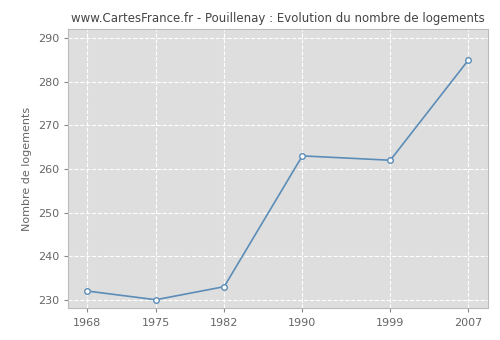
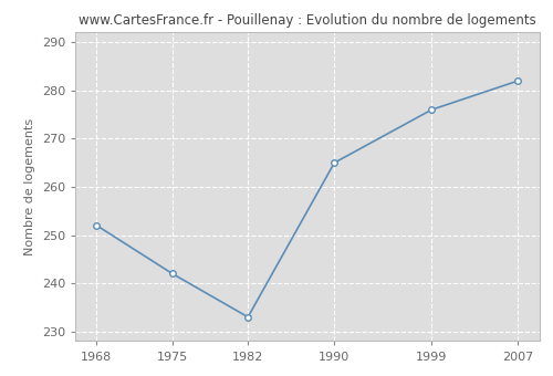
1968: 232 -> 252
1975: 230 -> 242
1990: 263 -> 265
1999: 262 -> 276
2007: 285 -> 282
